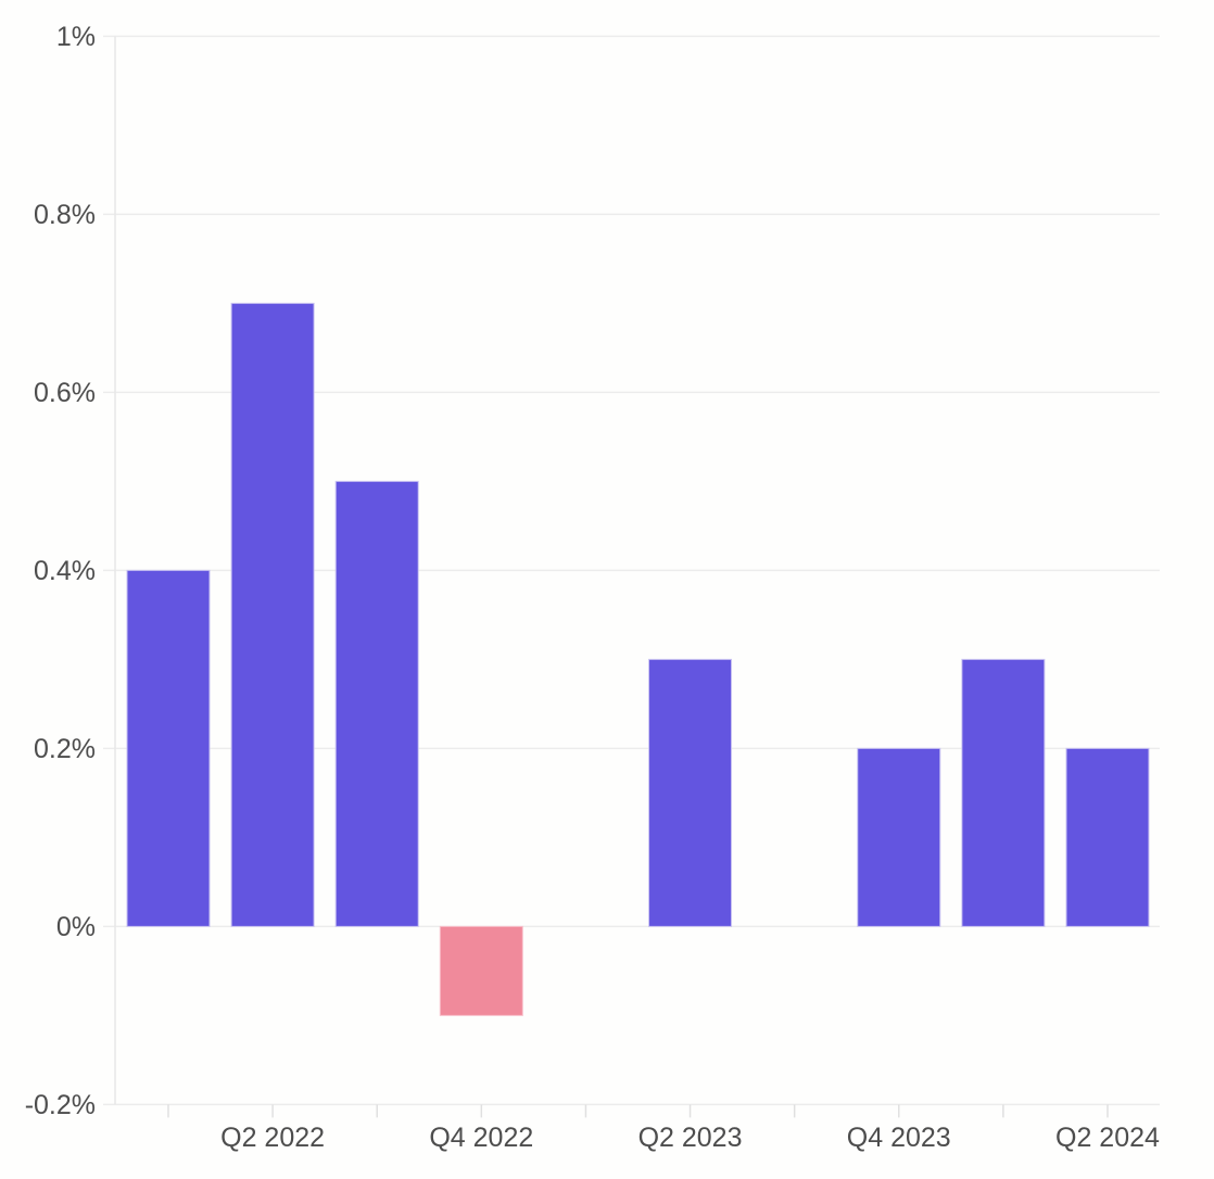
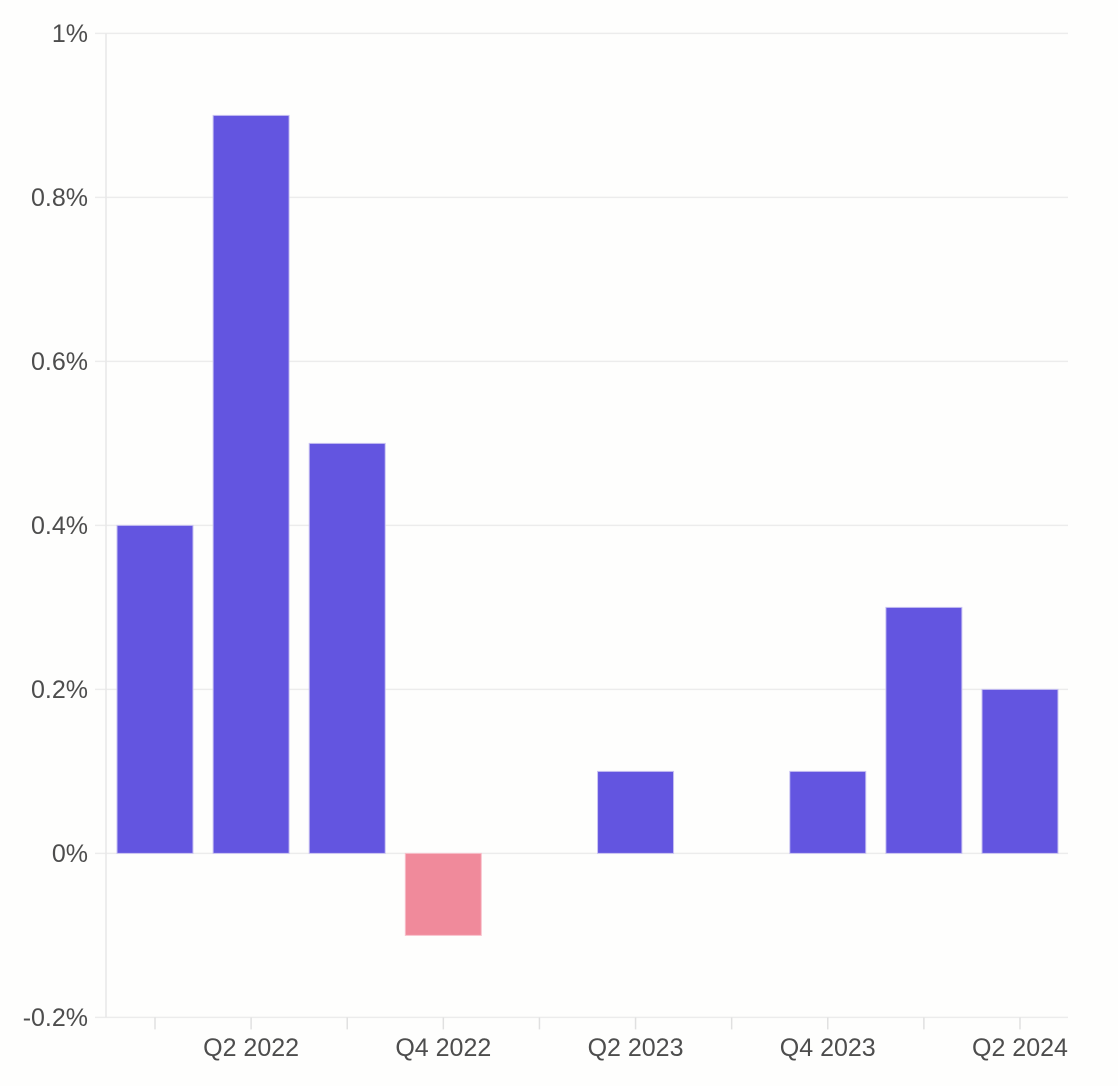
Q2 2022: 0.7% -> 0.9%
Q2 2023: 0.3% -> 0.1%
Q4 2023: 0.2% -> 0.1%
